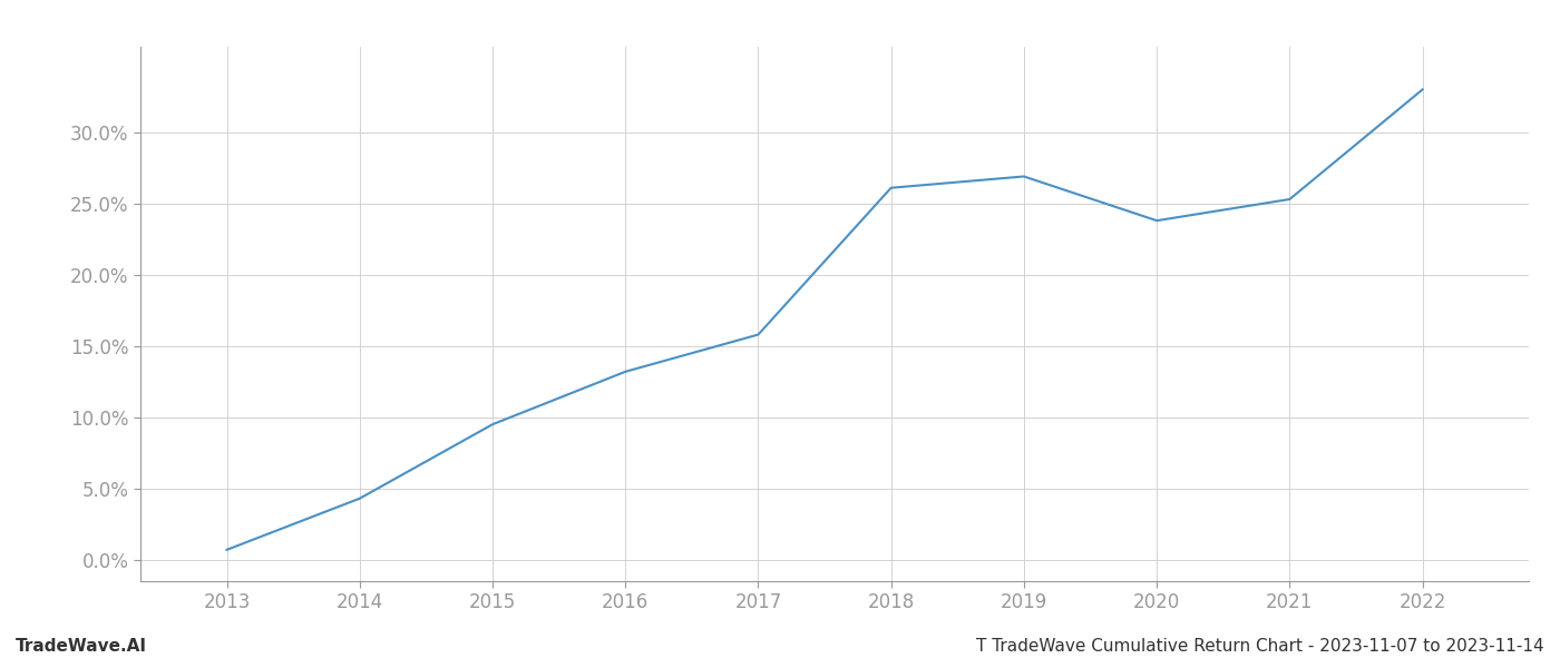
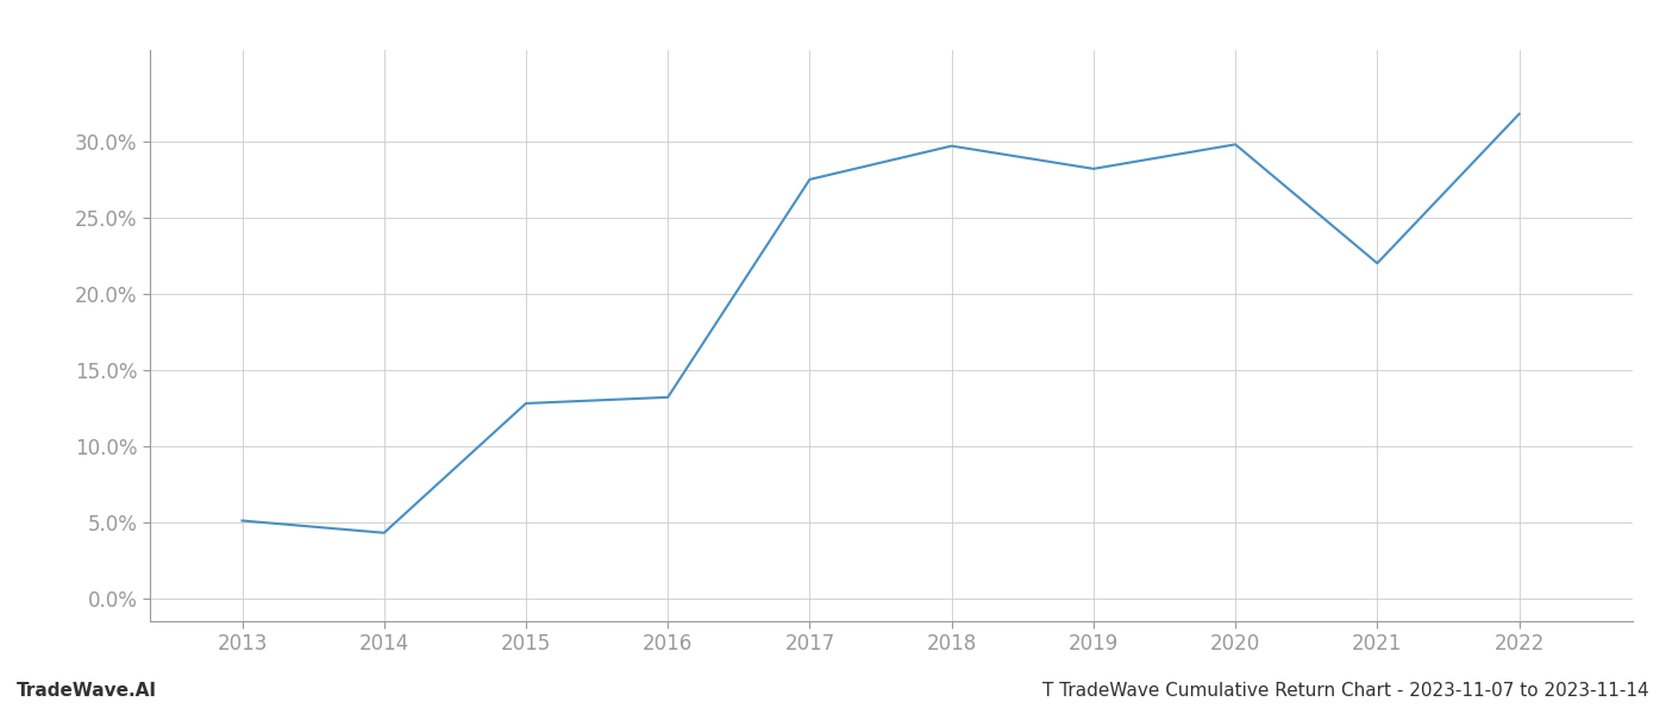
2013: 0.7% -> 5.1%
2015: 9.5% -> 12.8%
2017: 15.8% -> 27.5%
2018: 26.1% -> 29.7%
2019: 26.9% -> 28.2%
2020: 23.8% -> 29.8%
2021: 25.3% -> 22.0%
2022: 33.0% -> 31.8%
